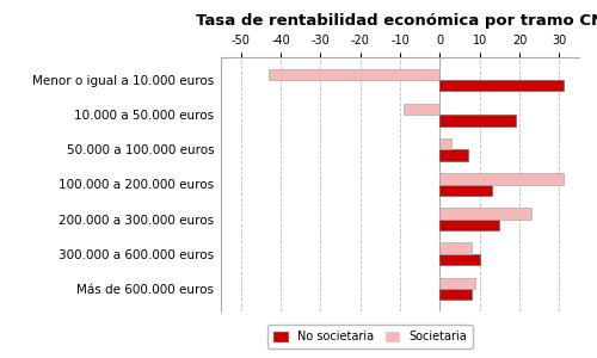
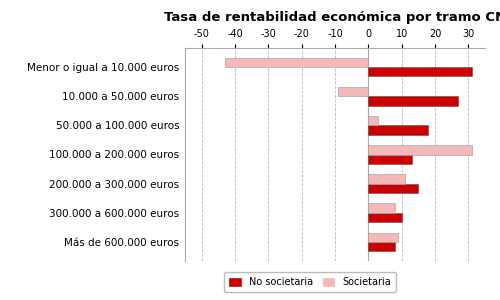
No societaria/10.000 a 50.000 euros: 19 -> 27
No societaria/50.000 a 100.000 euros: 7 -> 18
Societaria/200.000 a 300.000 euros: 23 -> 11
